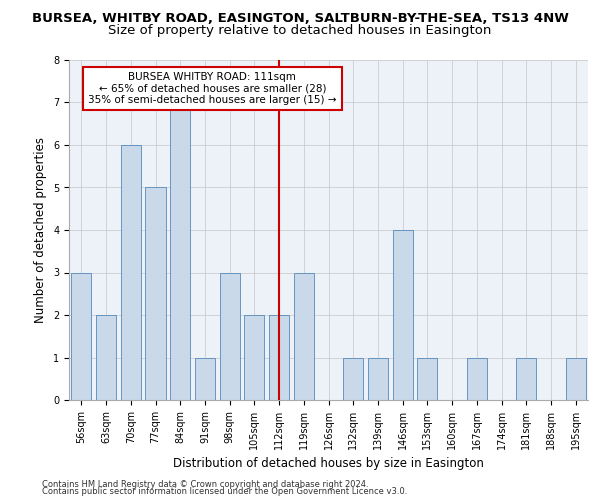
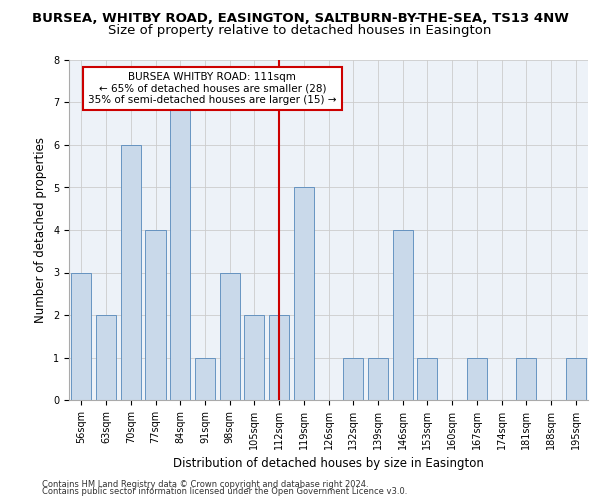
77sqm: 5 -> 4
119sqm: 3 -> 5
